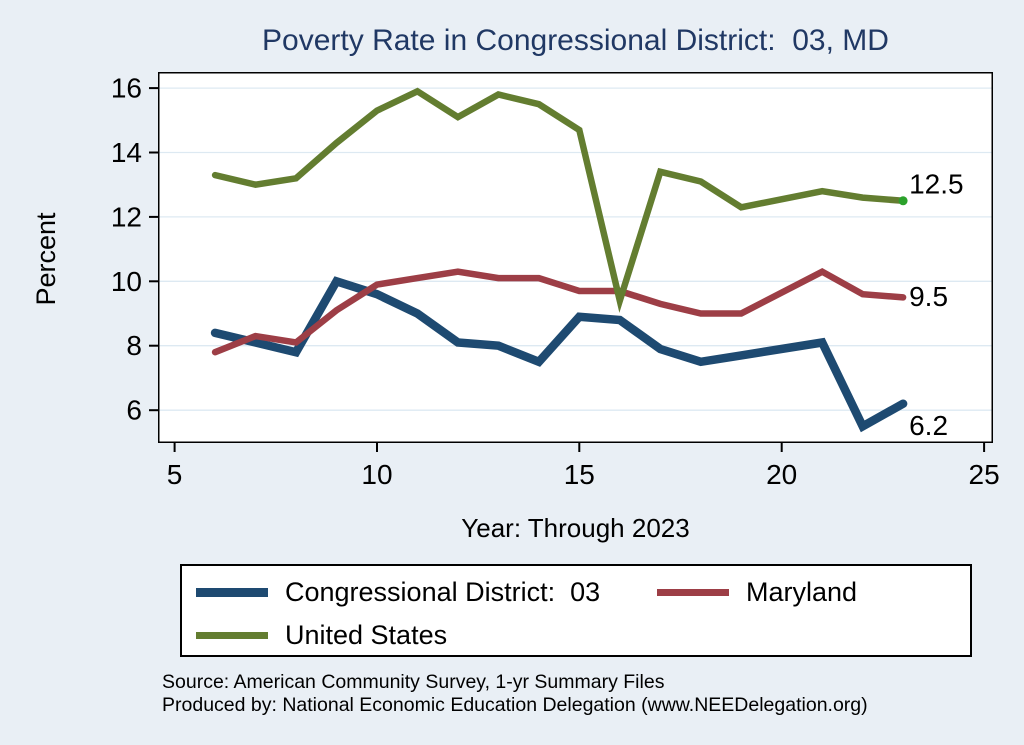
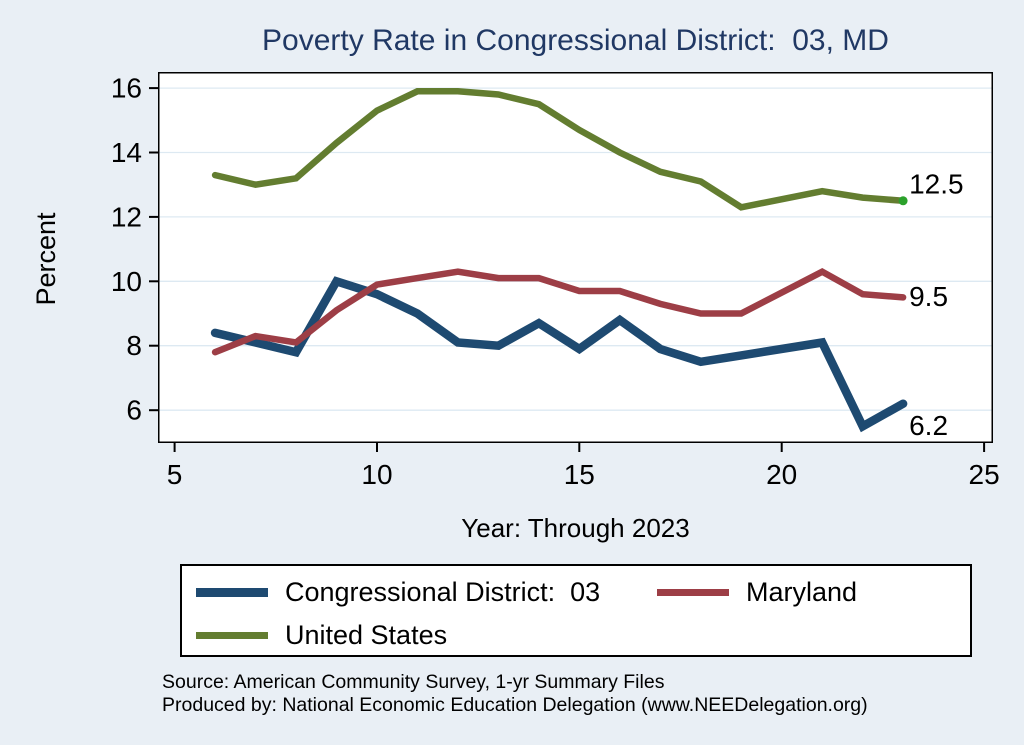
United States/12: 15.1 -> 15.9
Congressional District: 03/14: 7.5 -> 8.7
Congressional District: 03/15: 8.9 -> 7.9
United States/16: 9.4 -> 14.0
